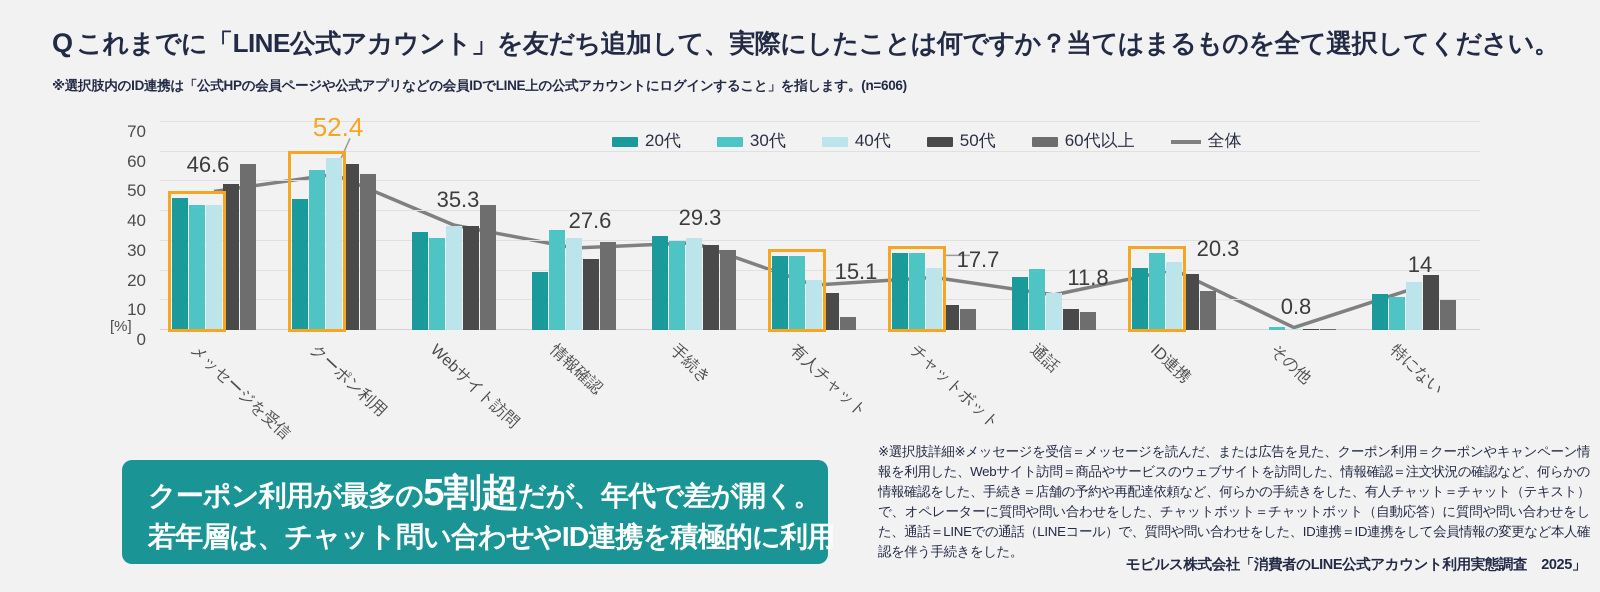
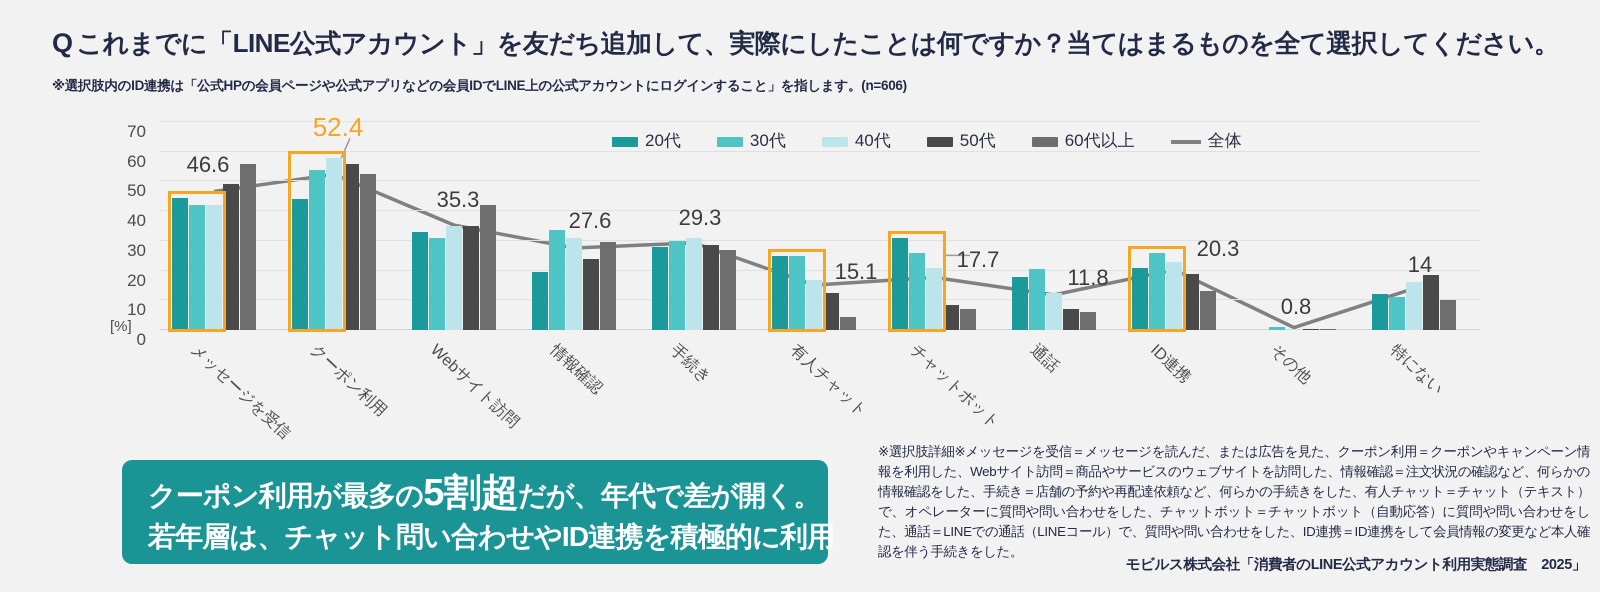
20代/手続き: 32 -> 28
20代/チャットボット: 26 -> 31
